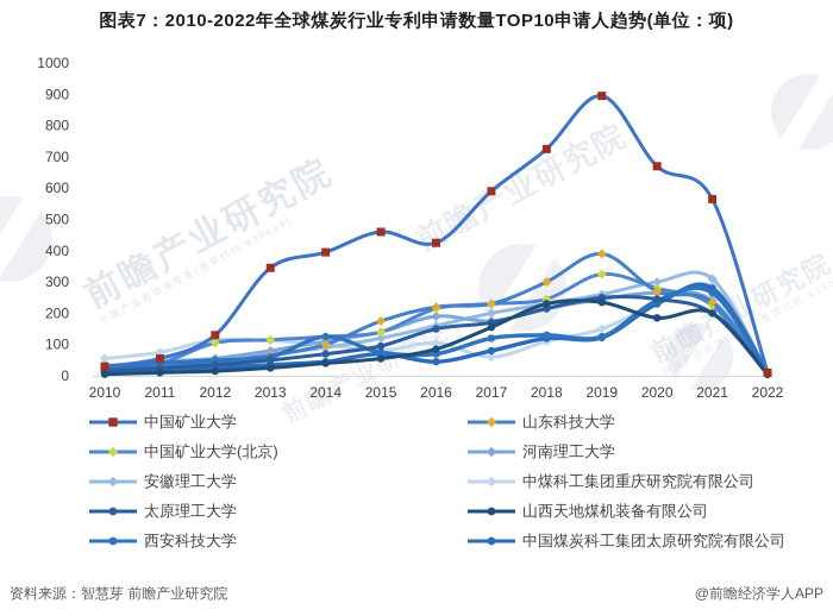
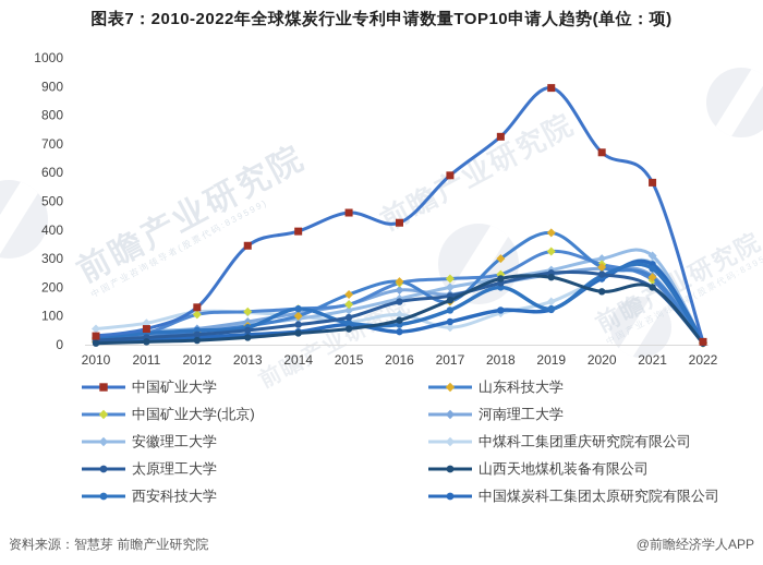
山东科技大学/2017: 230 -> 150
西安科技大学/2018: 130 -> 200
